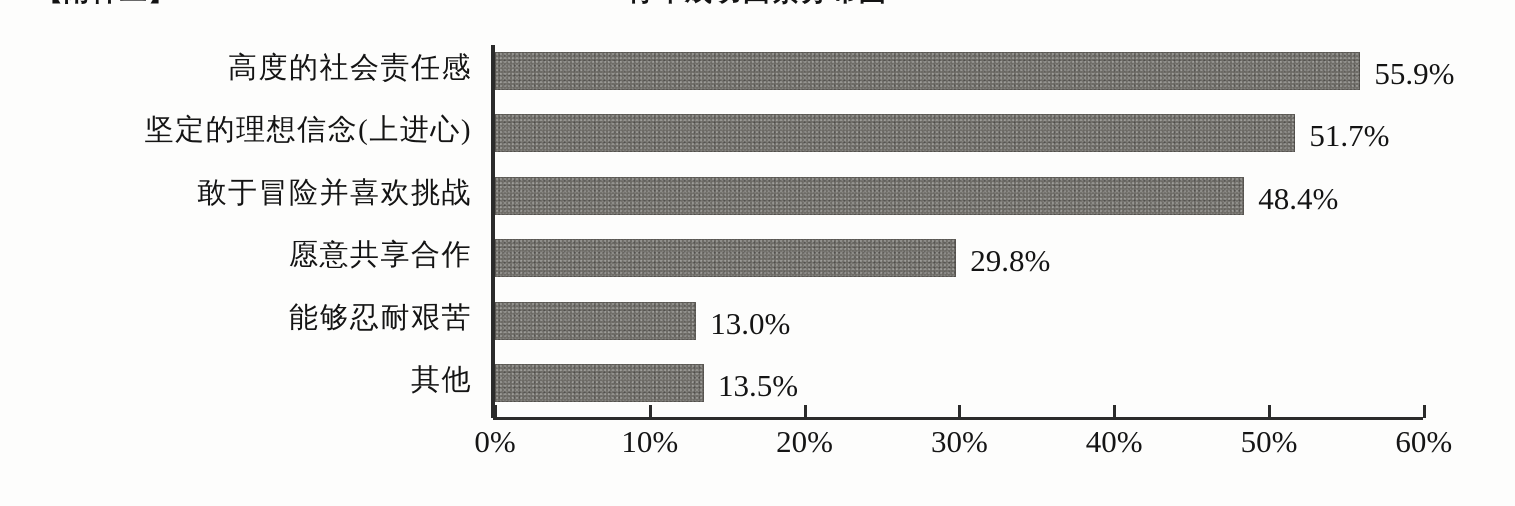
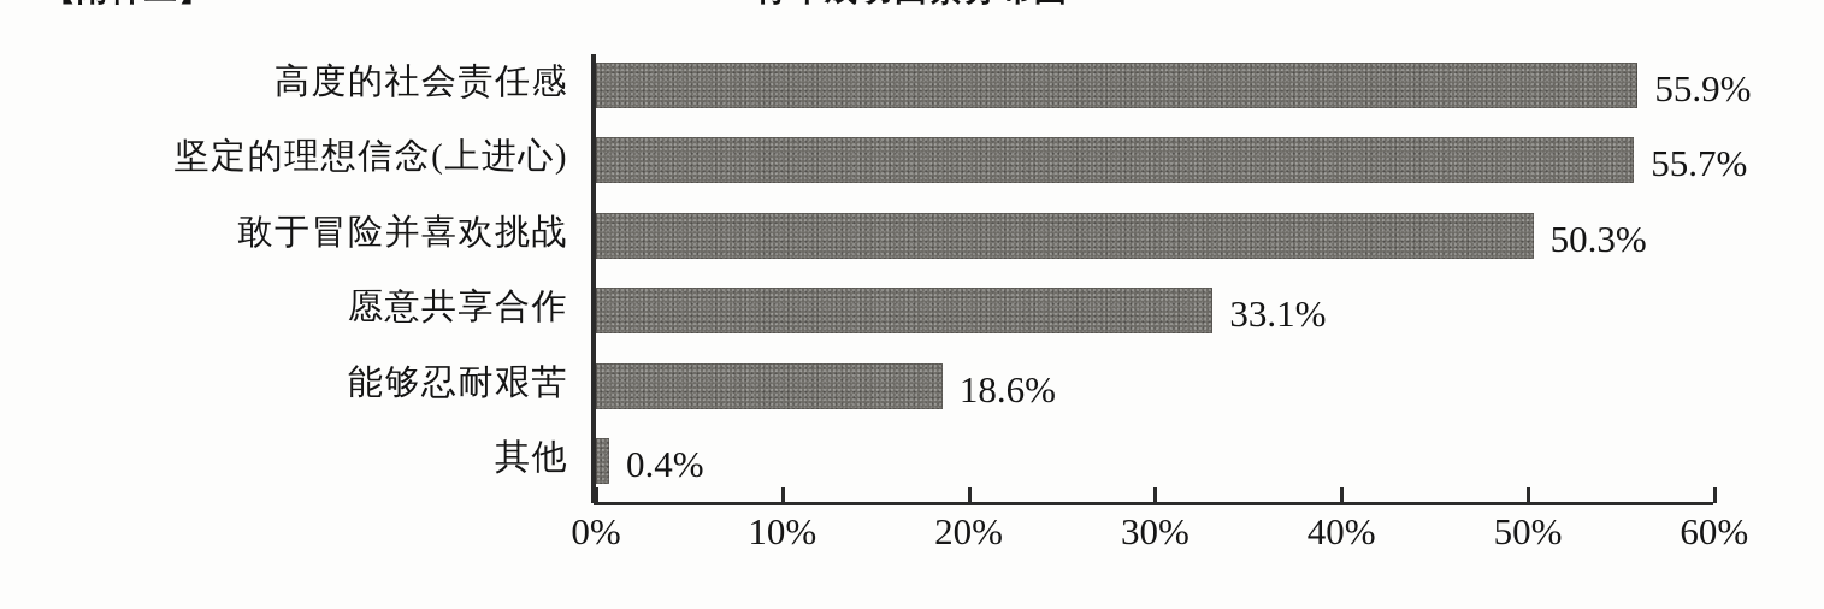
坚定的理想信念(上进心): 51.7% -> 55.7%
敢于冒险并喜欢挑战: 48.4% -> 50.3%
愿意共享合作: 29.8% -> 33.1%
能够忍耐艰苦: 13.0% -> 18.6%
其他: 13.5% -> 0.4%
